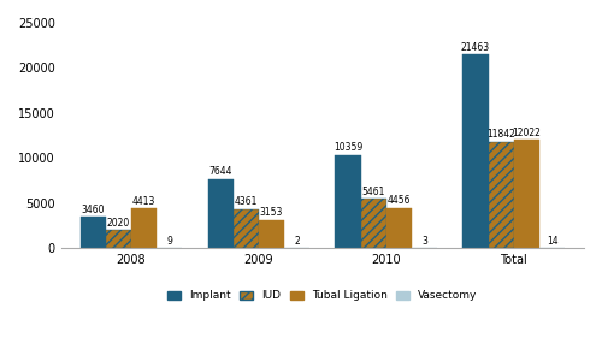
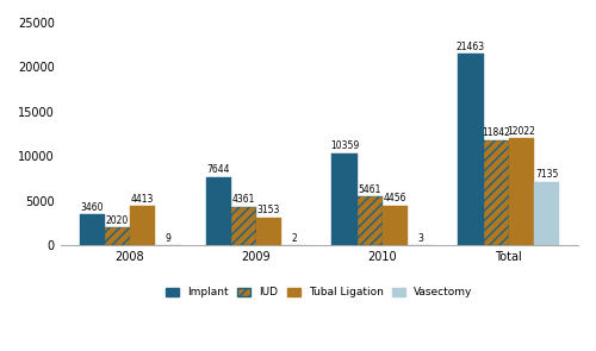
Vasectomy/Total: 14 -> 7135
